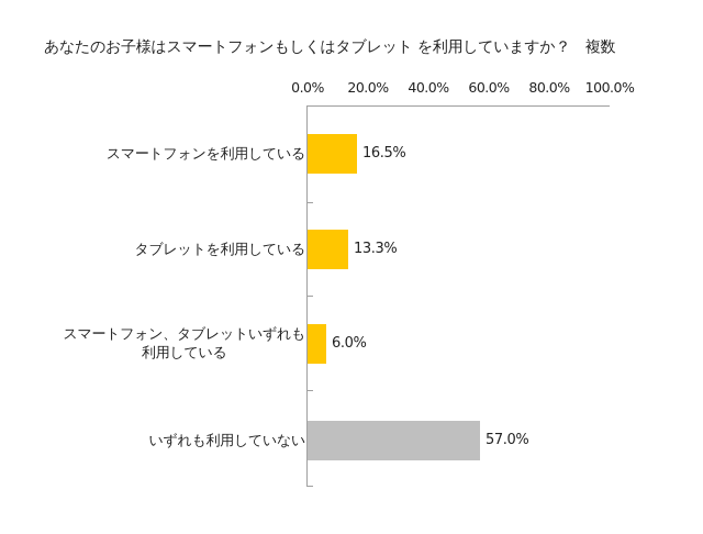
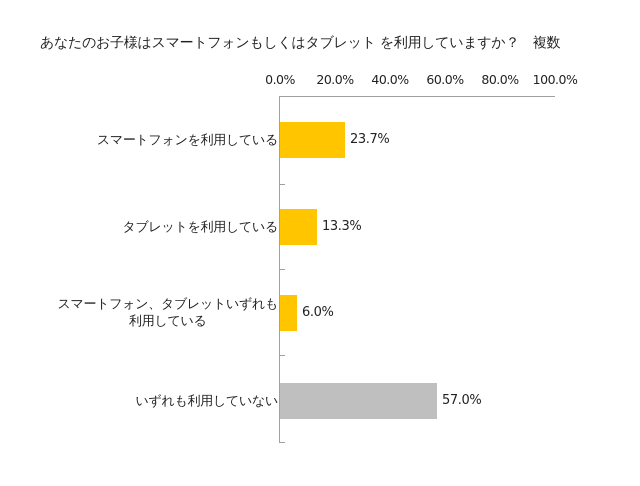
スマートフォンを利用している: 16.5% -> 23.7%
